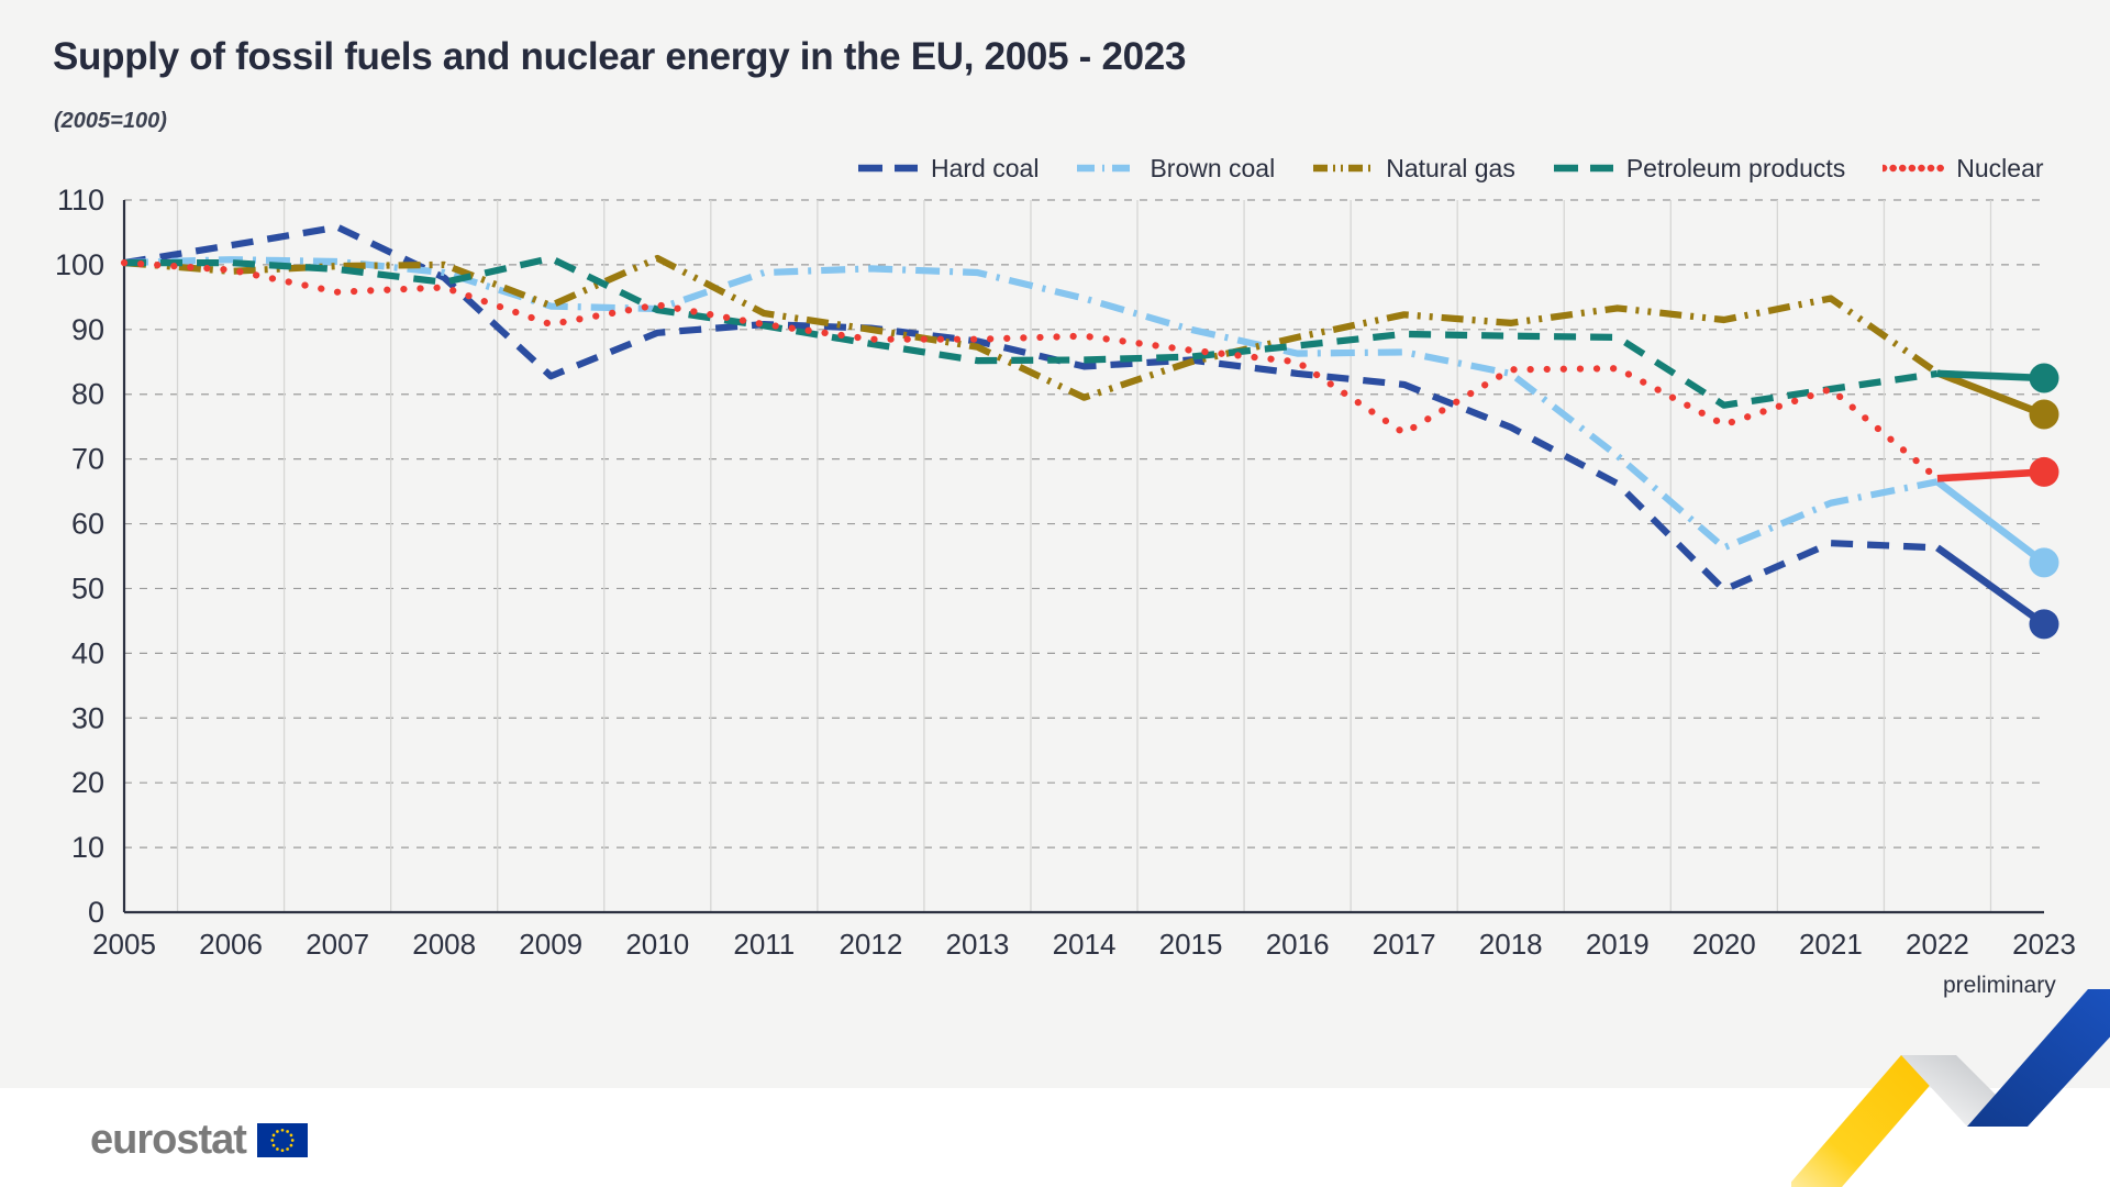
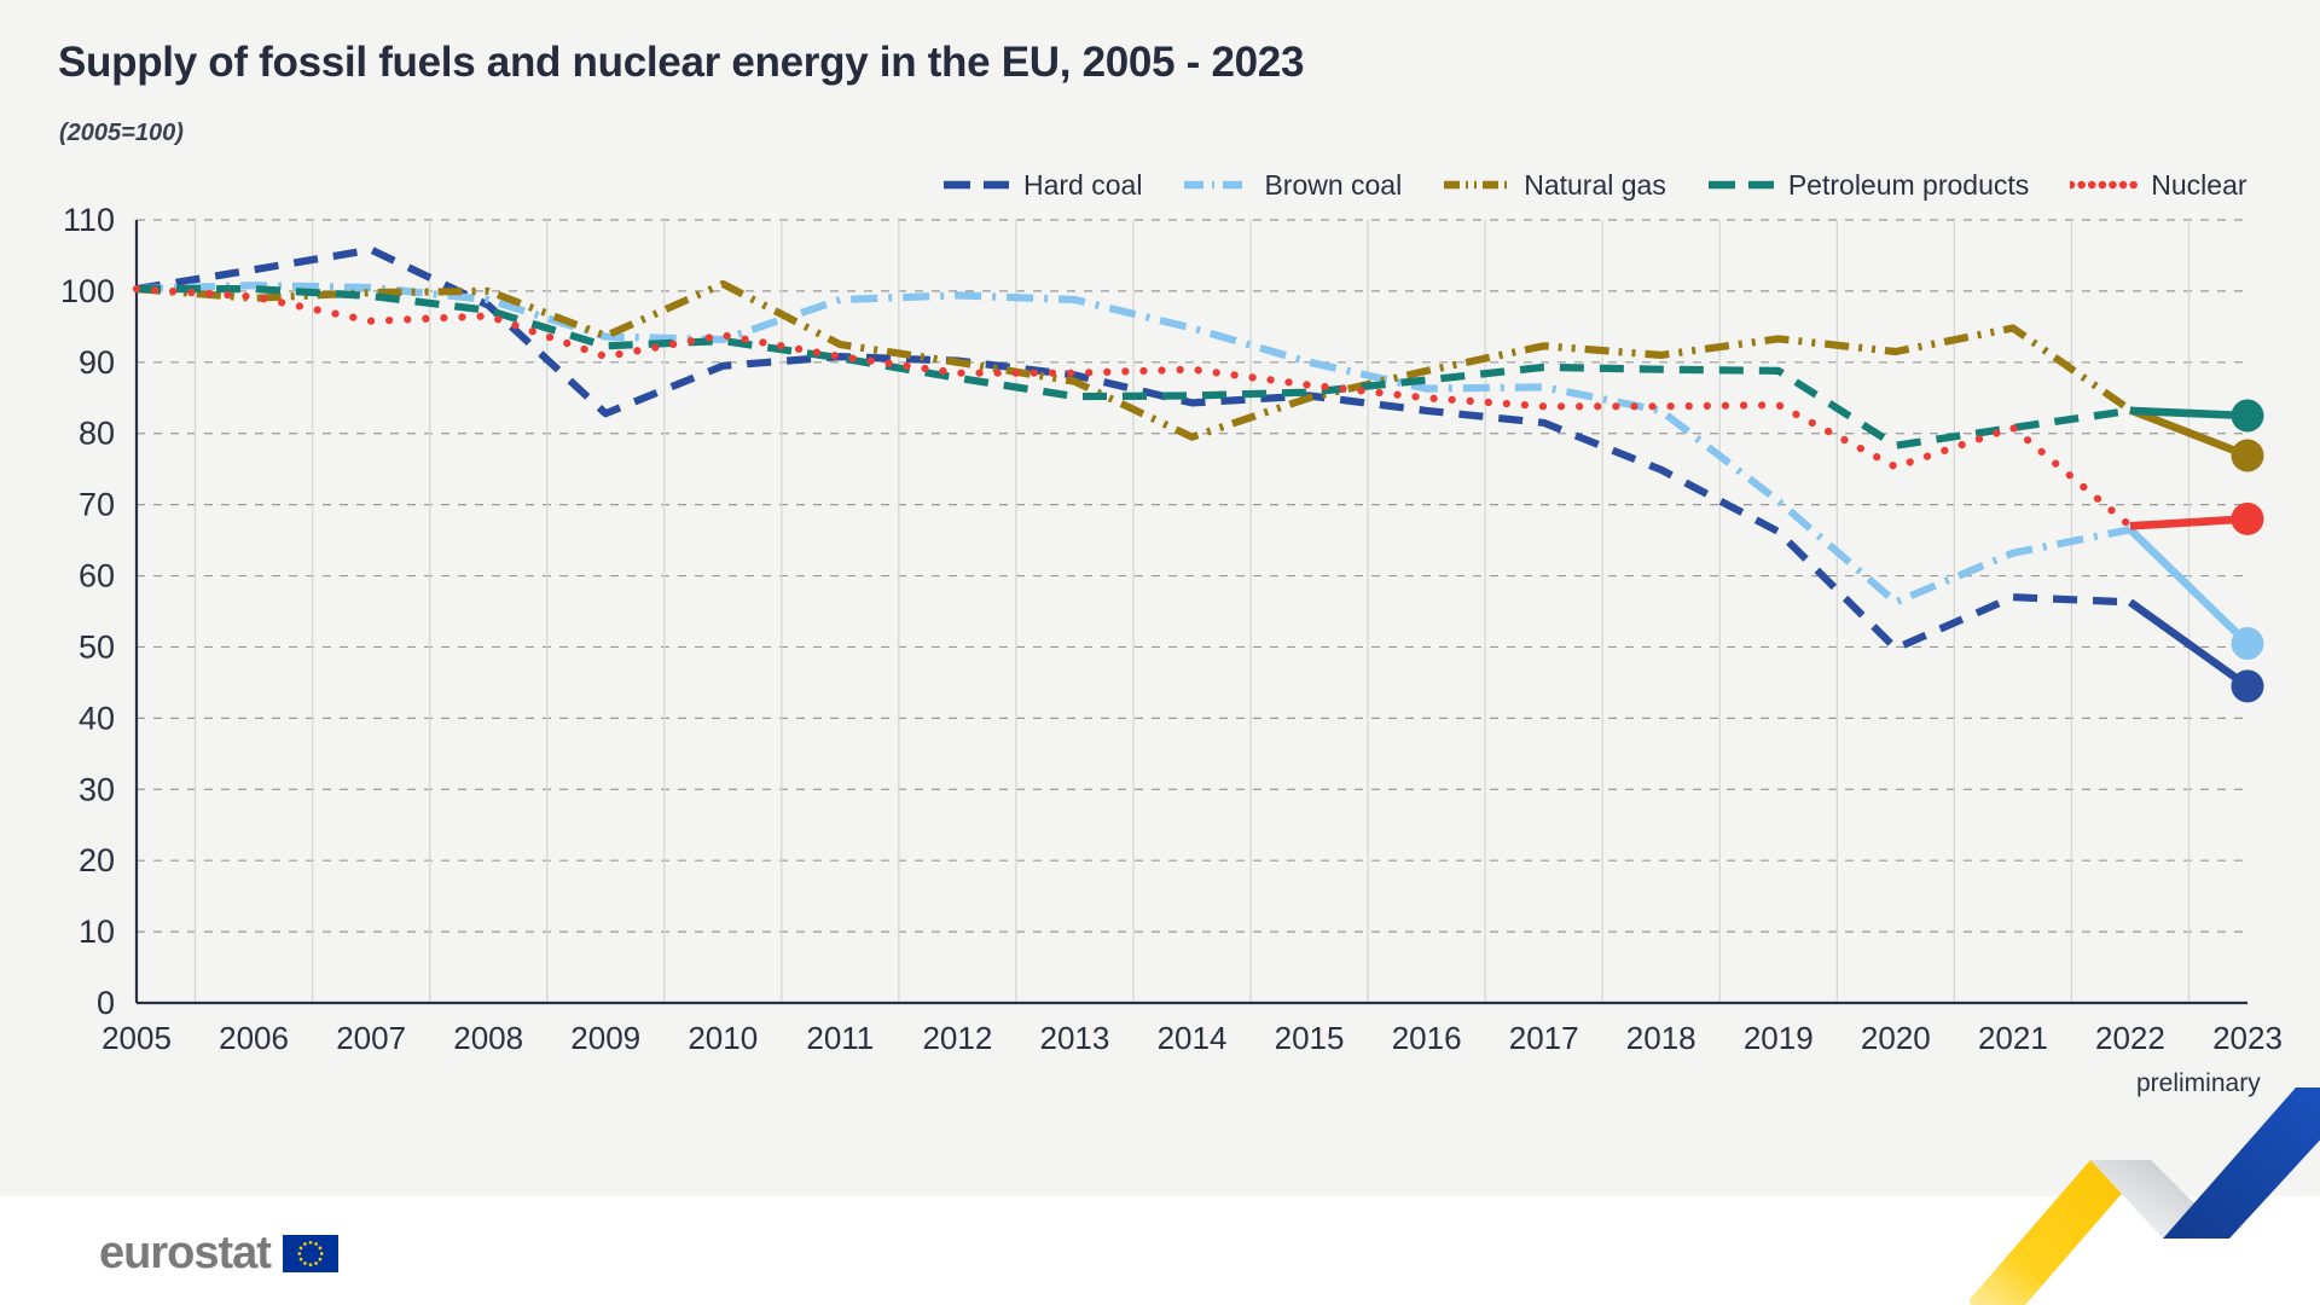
Petroleum products/2009: 101 -> 92
Nuclear/2017: 74 -> 84
Brown coal/2023: 54 -> 50
